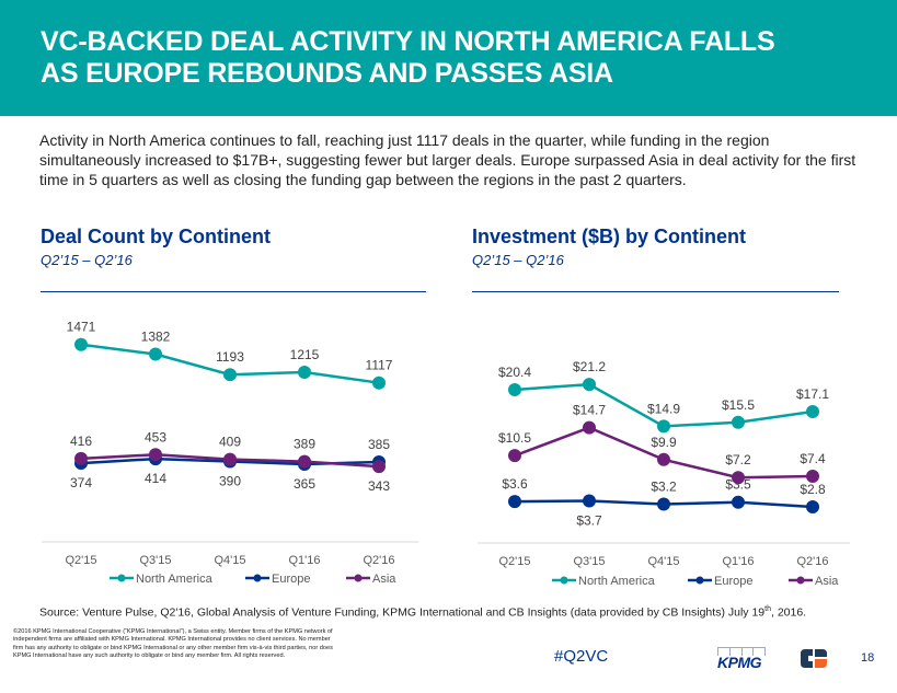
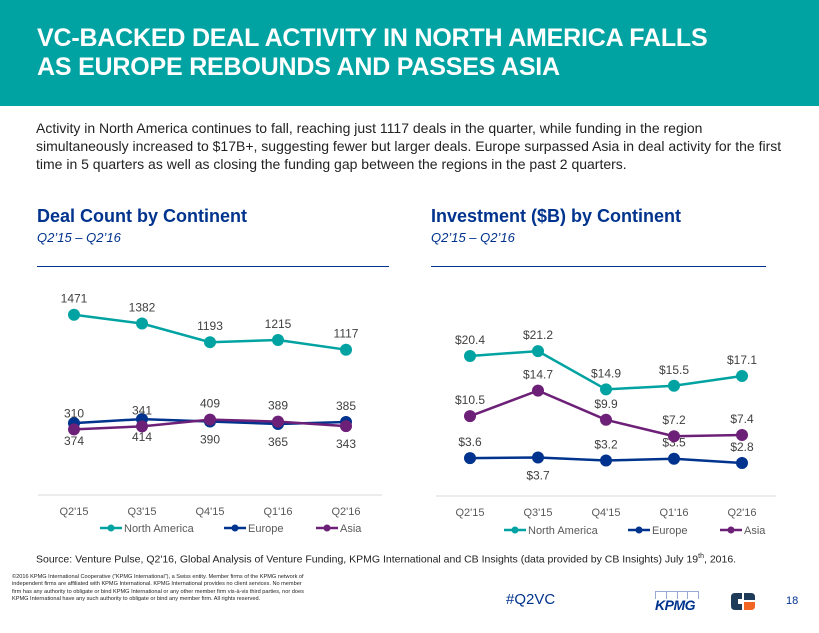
Deal Count by Continent/Asia/Q2'15: 416 -> 310
Deal Count by Continent/Asia/Q3'15: 453 -> 341
